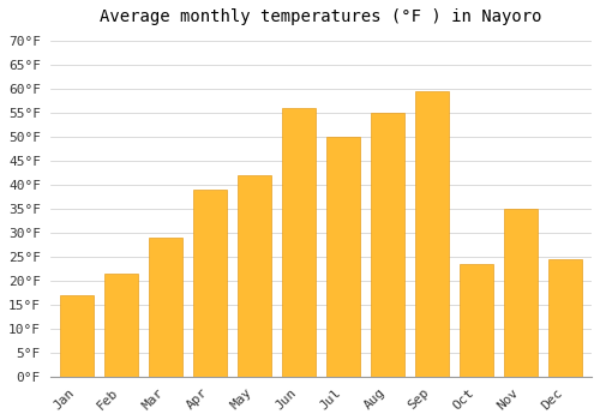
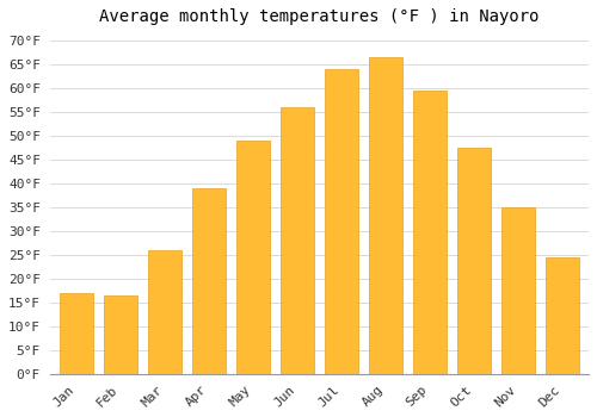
Feb: 21.5°F -> 16.5°F
Mar: 29.0°F -> 26.0°F
May: 42.0°F -> 49.0°F
Jul: 50.0°F -> 64.0°F
Aug: 55.0°F -> 66.5°F
Oct: 23.5°F -> 47.5°F
